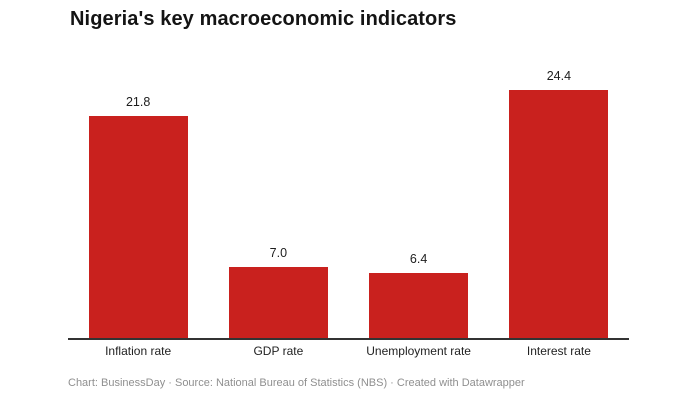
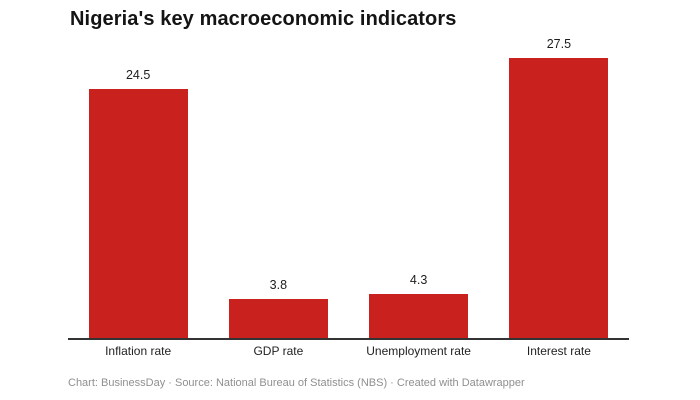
Inflation rate: 21.8 -> 24.5
GDP rate: 7.0 -> 3.8
Unemployment rate: 6.4 -> 4.3
Interest rate: 24.4 -> 27.5
